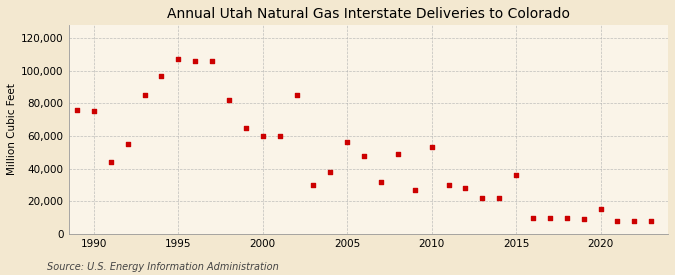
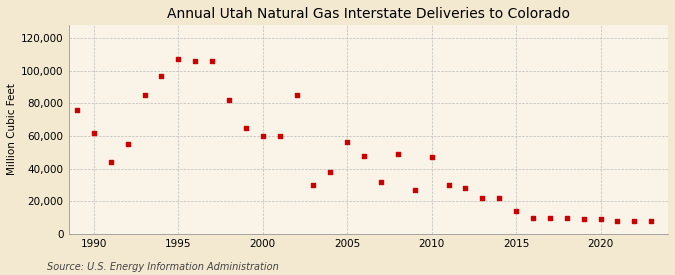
1990: 75,000 -> 62,000
2010: 53,000 -> 47,000
2015: 36,000 -> 14,000
2020: 15,000 -> 9,000
